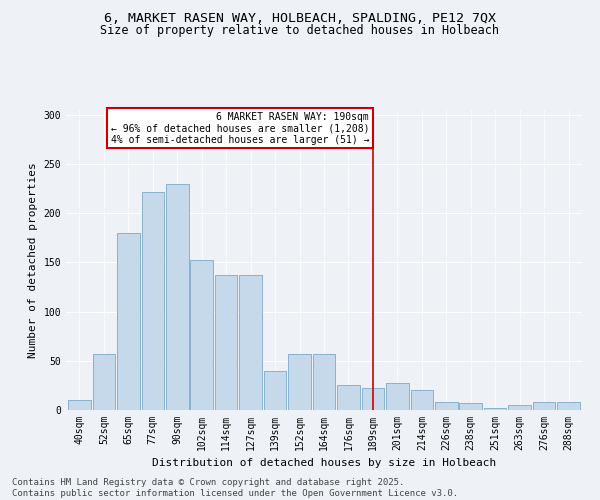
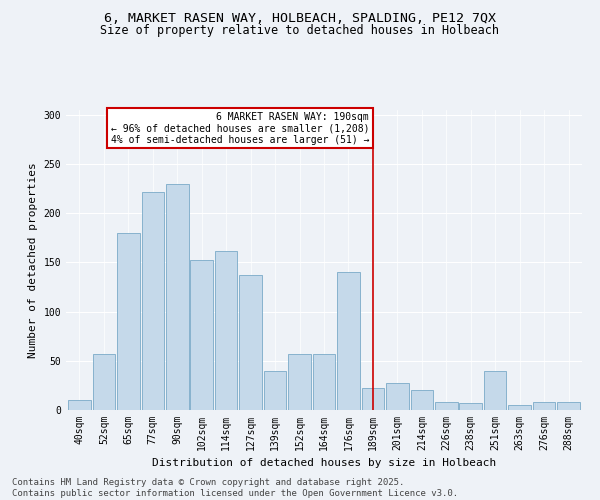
114sqm: 137 -> 162
176sqm: 25 -> 140
251sqm: 2 -> 40
